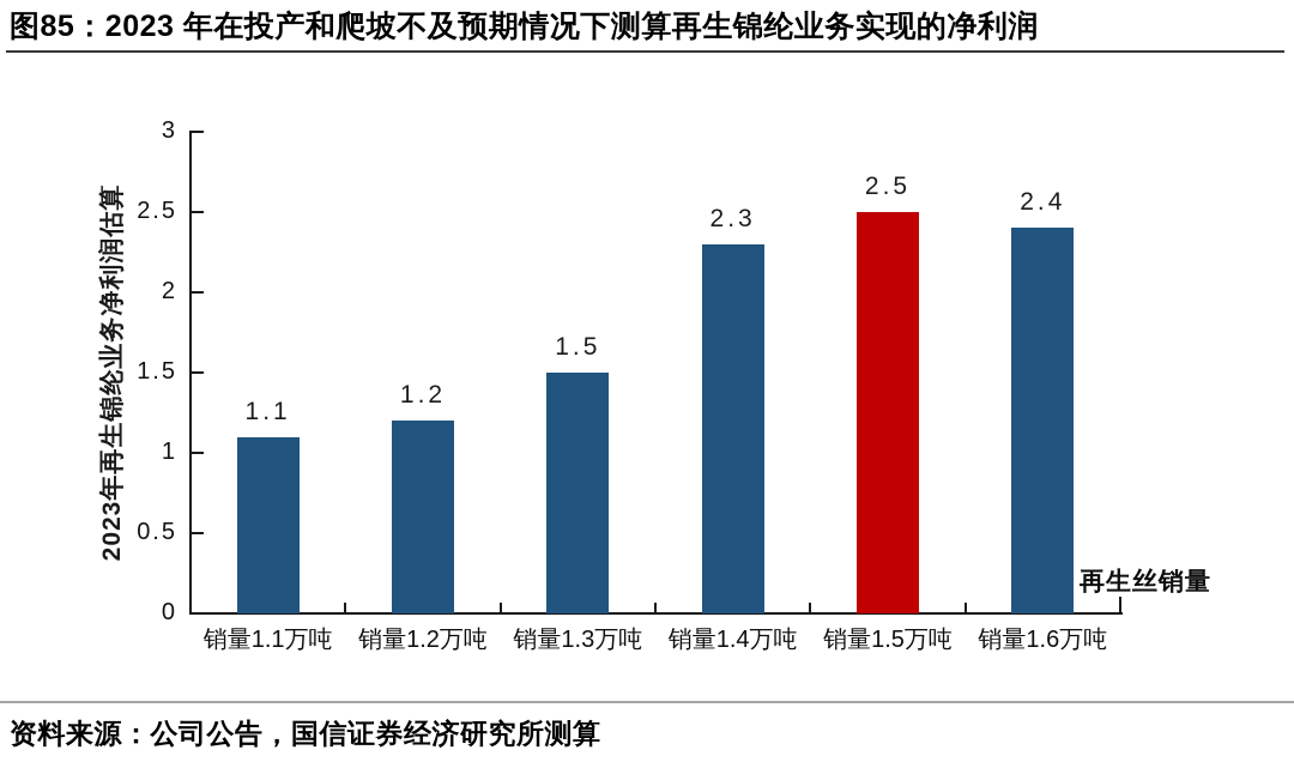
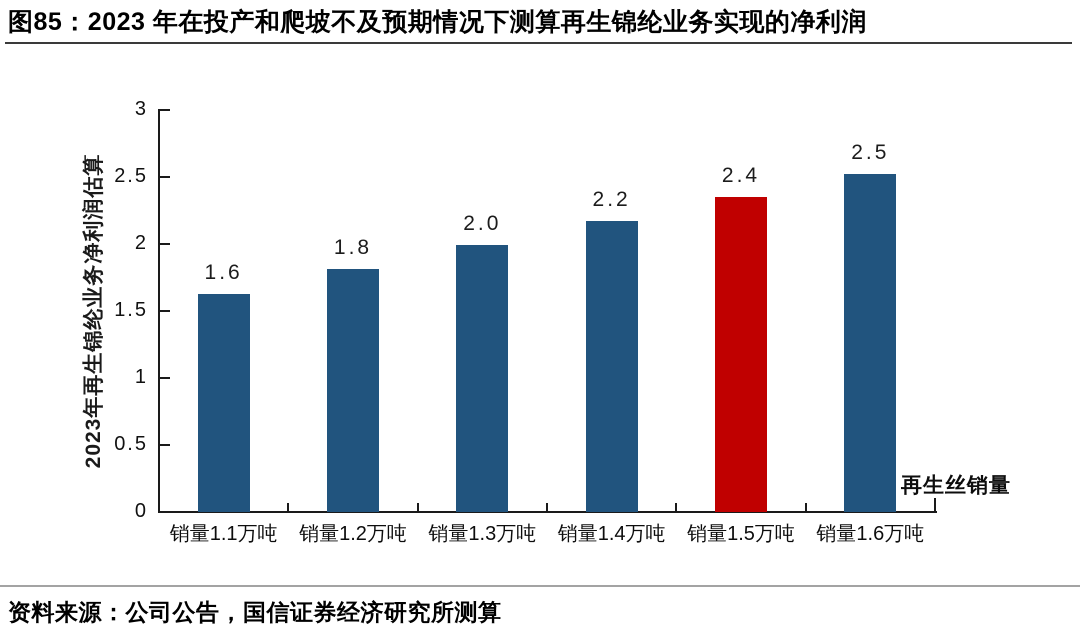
销量1.1万吨: 1.1 -> 1.6
销量1.2万吨: 1.2 -> 1.8
销量1.3万吨: 1.5 -> 2.0
销量1.4万吨: 2.3 -> 2.2
销量1.5万吨: 2.5 -> 2.4
销量1.6万吨: 2.4 -> 2.5
